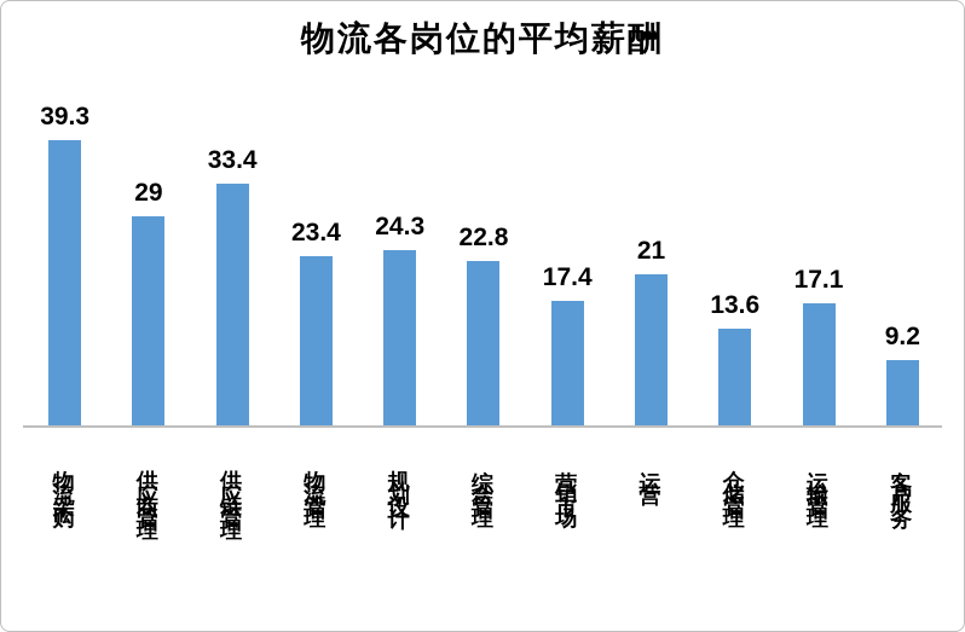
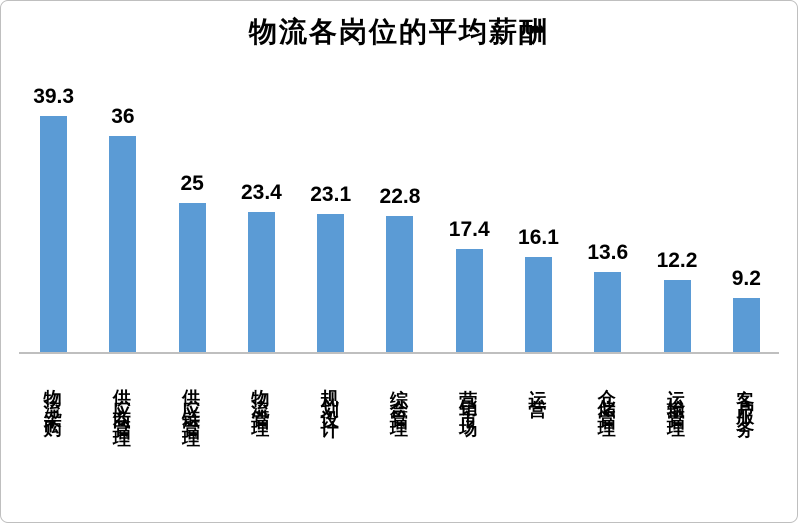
供应商管理: 29 -> 36
供应链管理: 33.4 -> 25
规划设计: 24.3 -> 23.1
运营: 21 -> 16.1
运输管理: 17.1 -> 12.2
